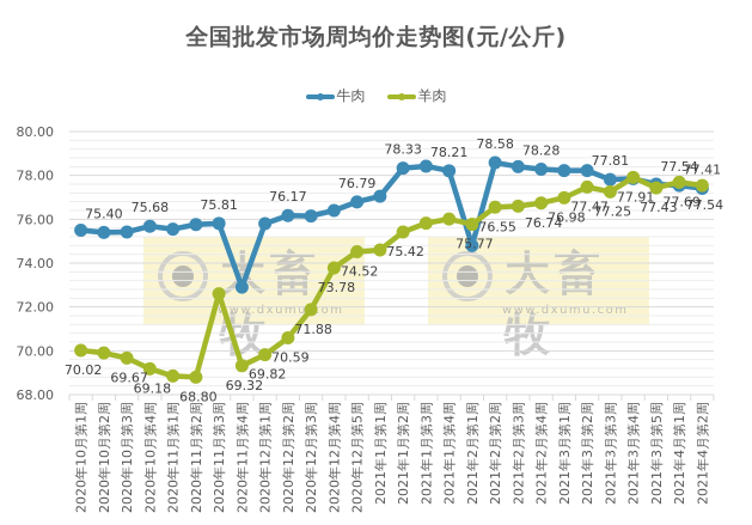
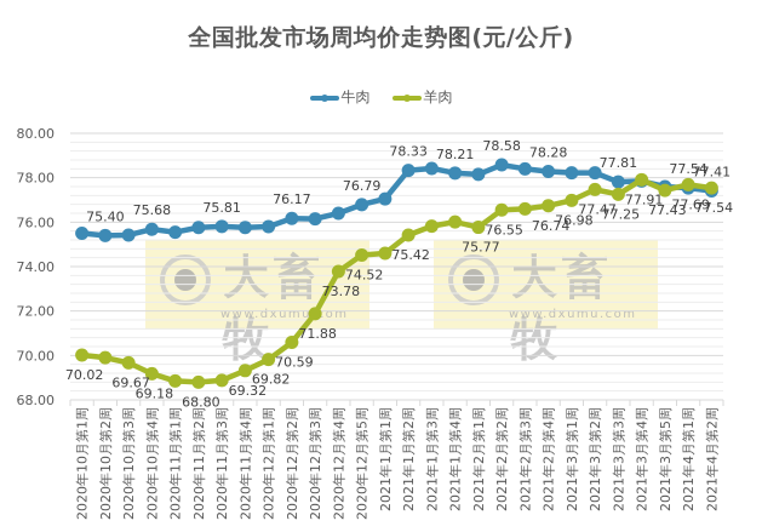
羊肉/2020年11月第3周: 72.6 -> 68.9
牛肉/2020年11月第4周: 72.9 -> 75.8
牛肉/2021年2月第1周: 74.8 -> 78.2
